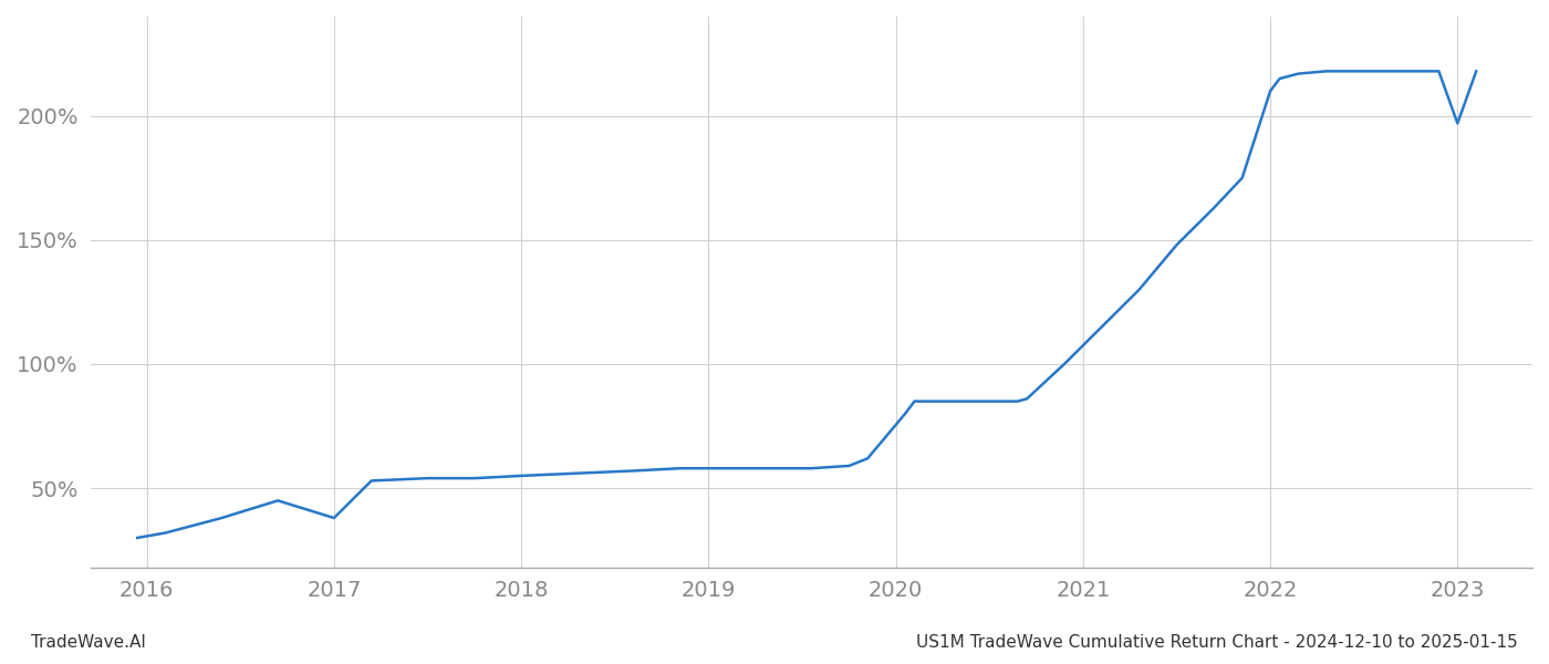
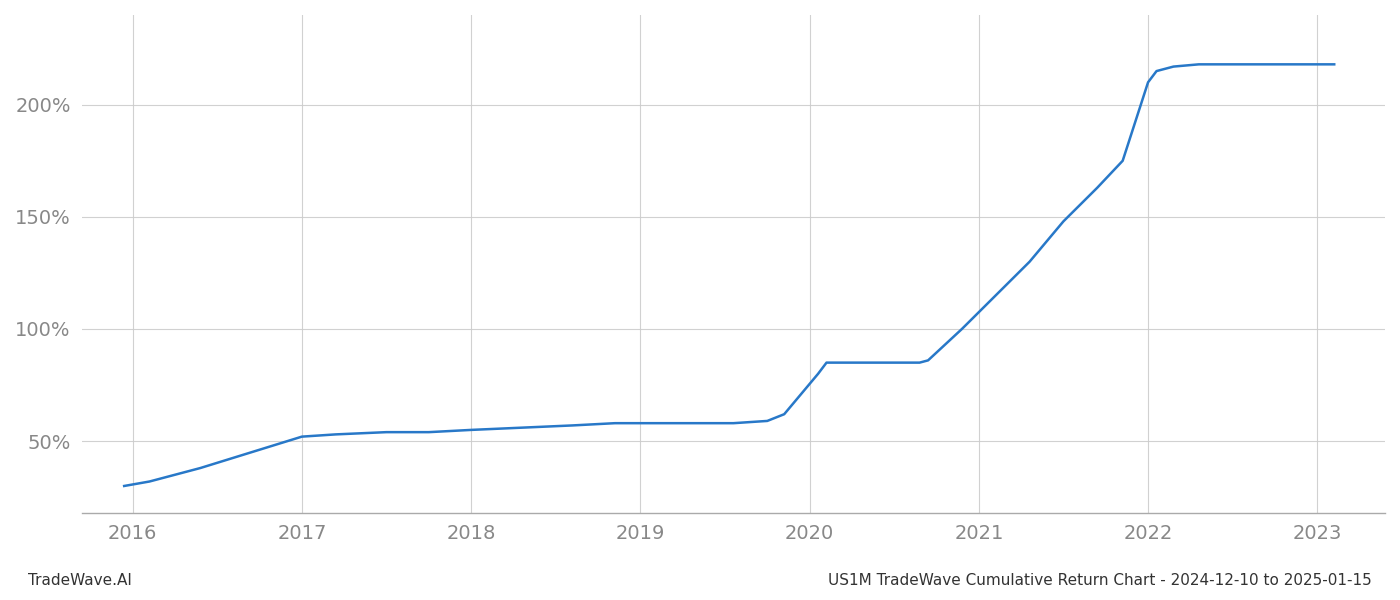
2017: 38% -> 52%
2023: 197% -> 218%
